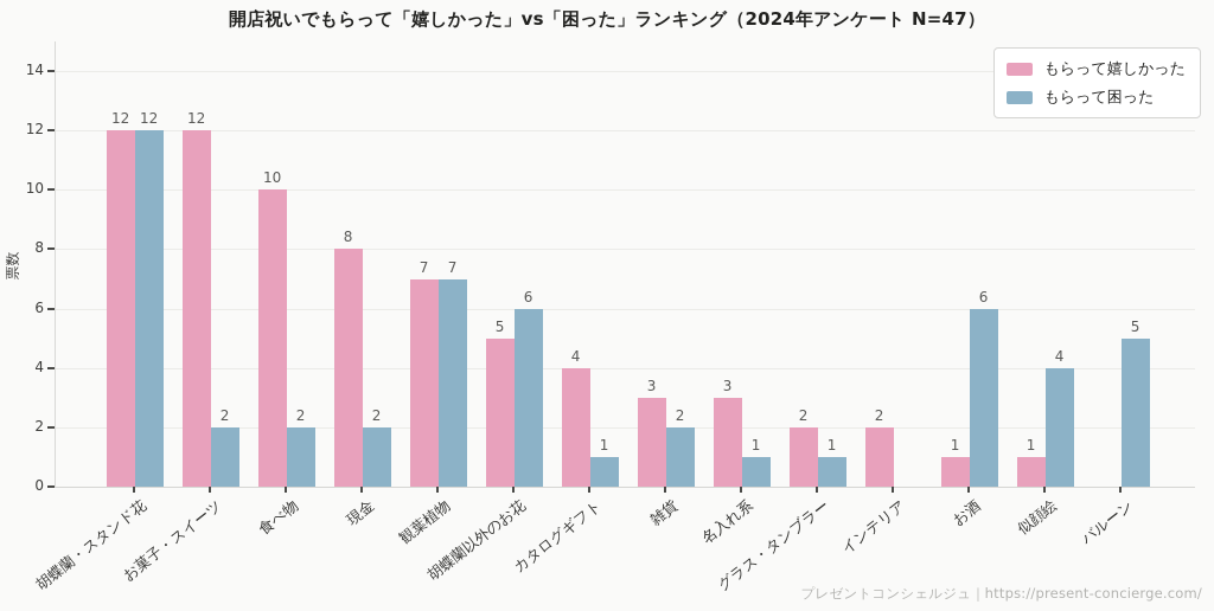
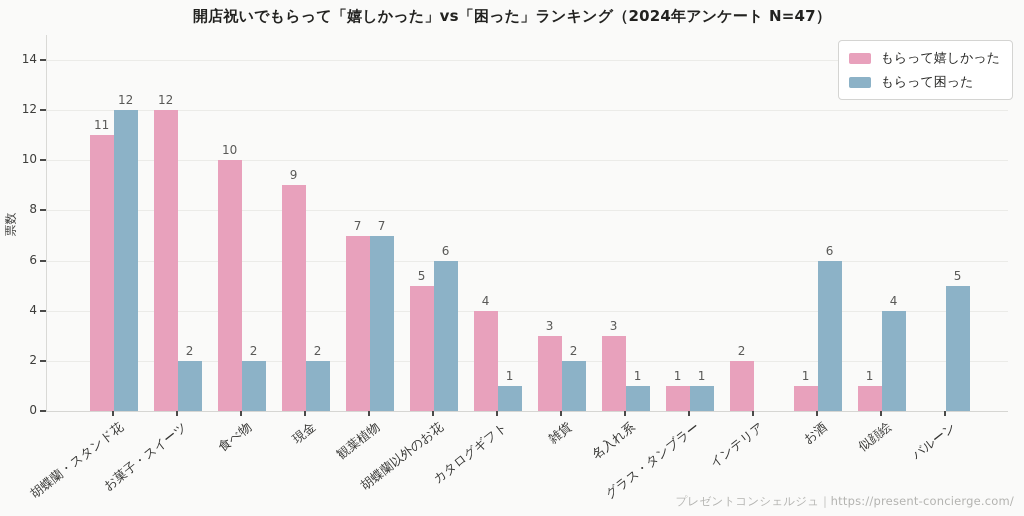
もらって嬉しかった/胡蝶蘭・スタンド花: 12 -> 11
もらって嬉しかった/現金: 8 -> 9
もらって嬉しかった/グラス・タンブラー: 2 -> 1
